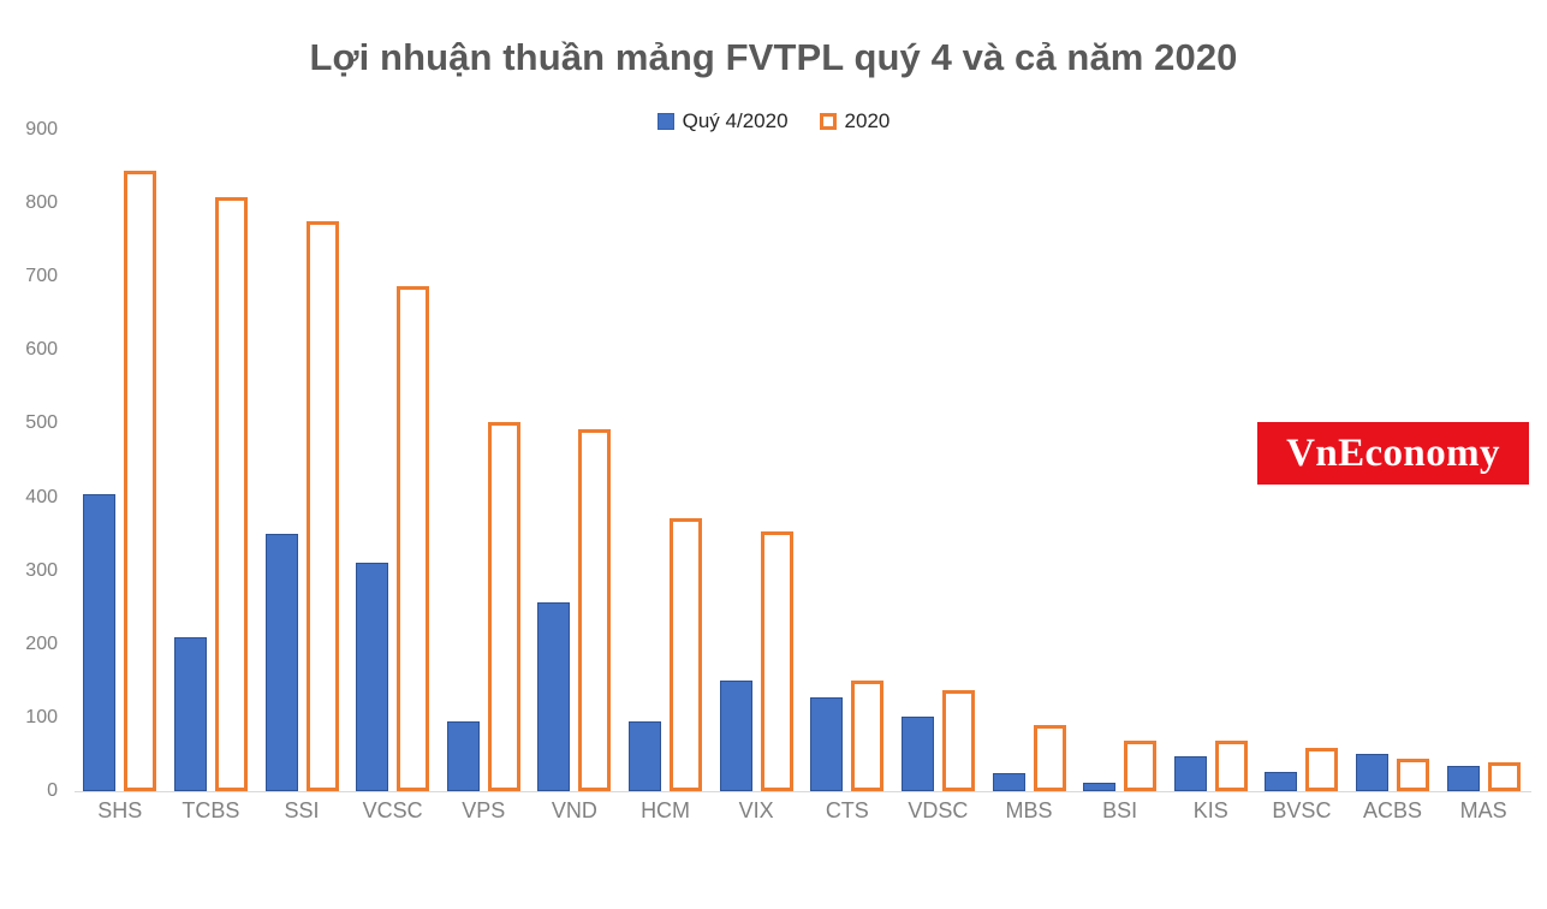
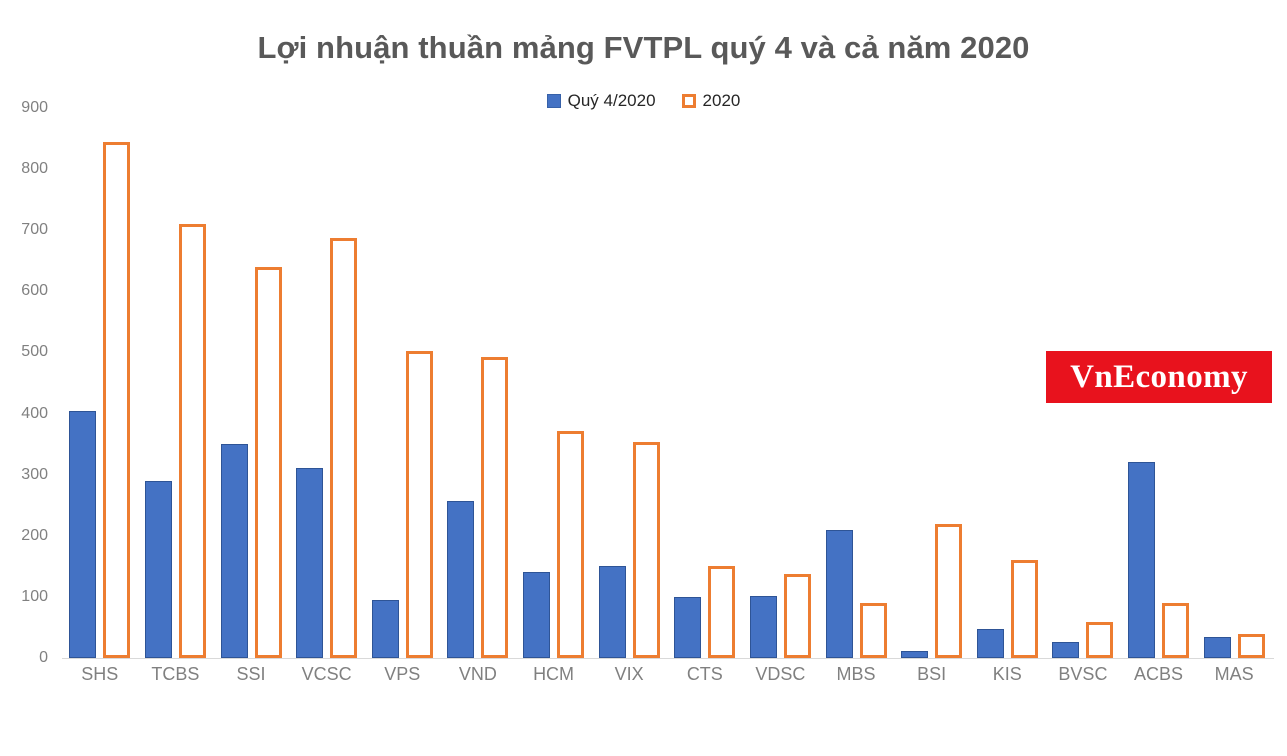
Quý 4/2020/TCBS: 210 -> 290
2020/TCBS: 810 -> 710
2020/SSI: 780 -> 640
Quý 4/2020/HCM: 100 -> 140
Quý 4/2020/CTS: 130 -> 100
Quý 4/2020/MBS: 20 -> 210
2020/BSI: 70 -> 220
2020/KIS: 70 -> 160
Quý 4/2020/ACBS: 50 -> 320
2020/ACBS: 40 -> 90
